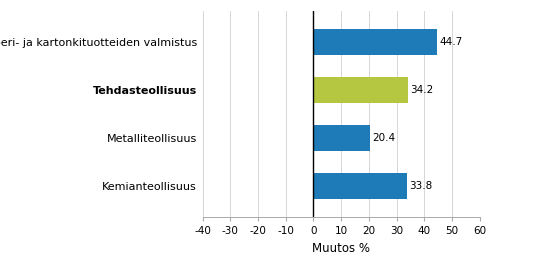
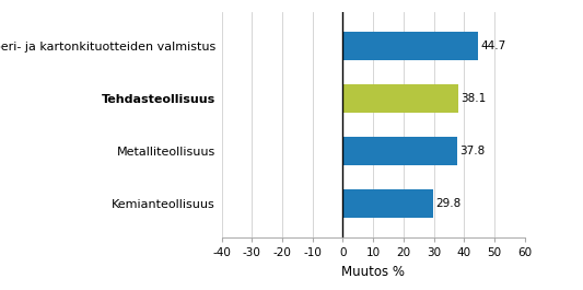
Tehdasteollisuus: 34.2 -> 38.1
Metalliteollisuus: 20.4 -> 37.8
Kemianteollisuus: 33.8 -> 29.8
